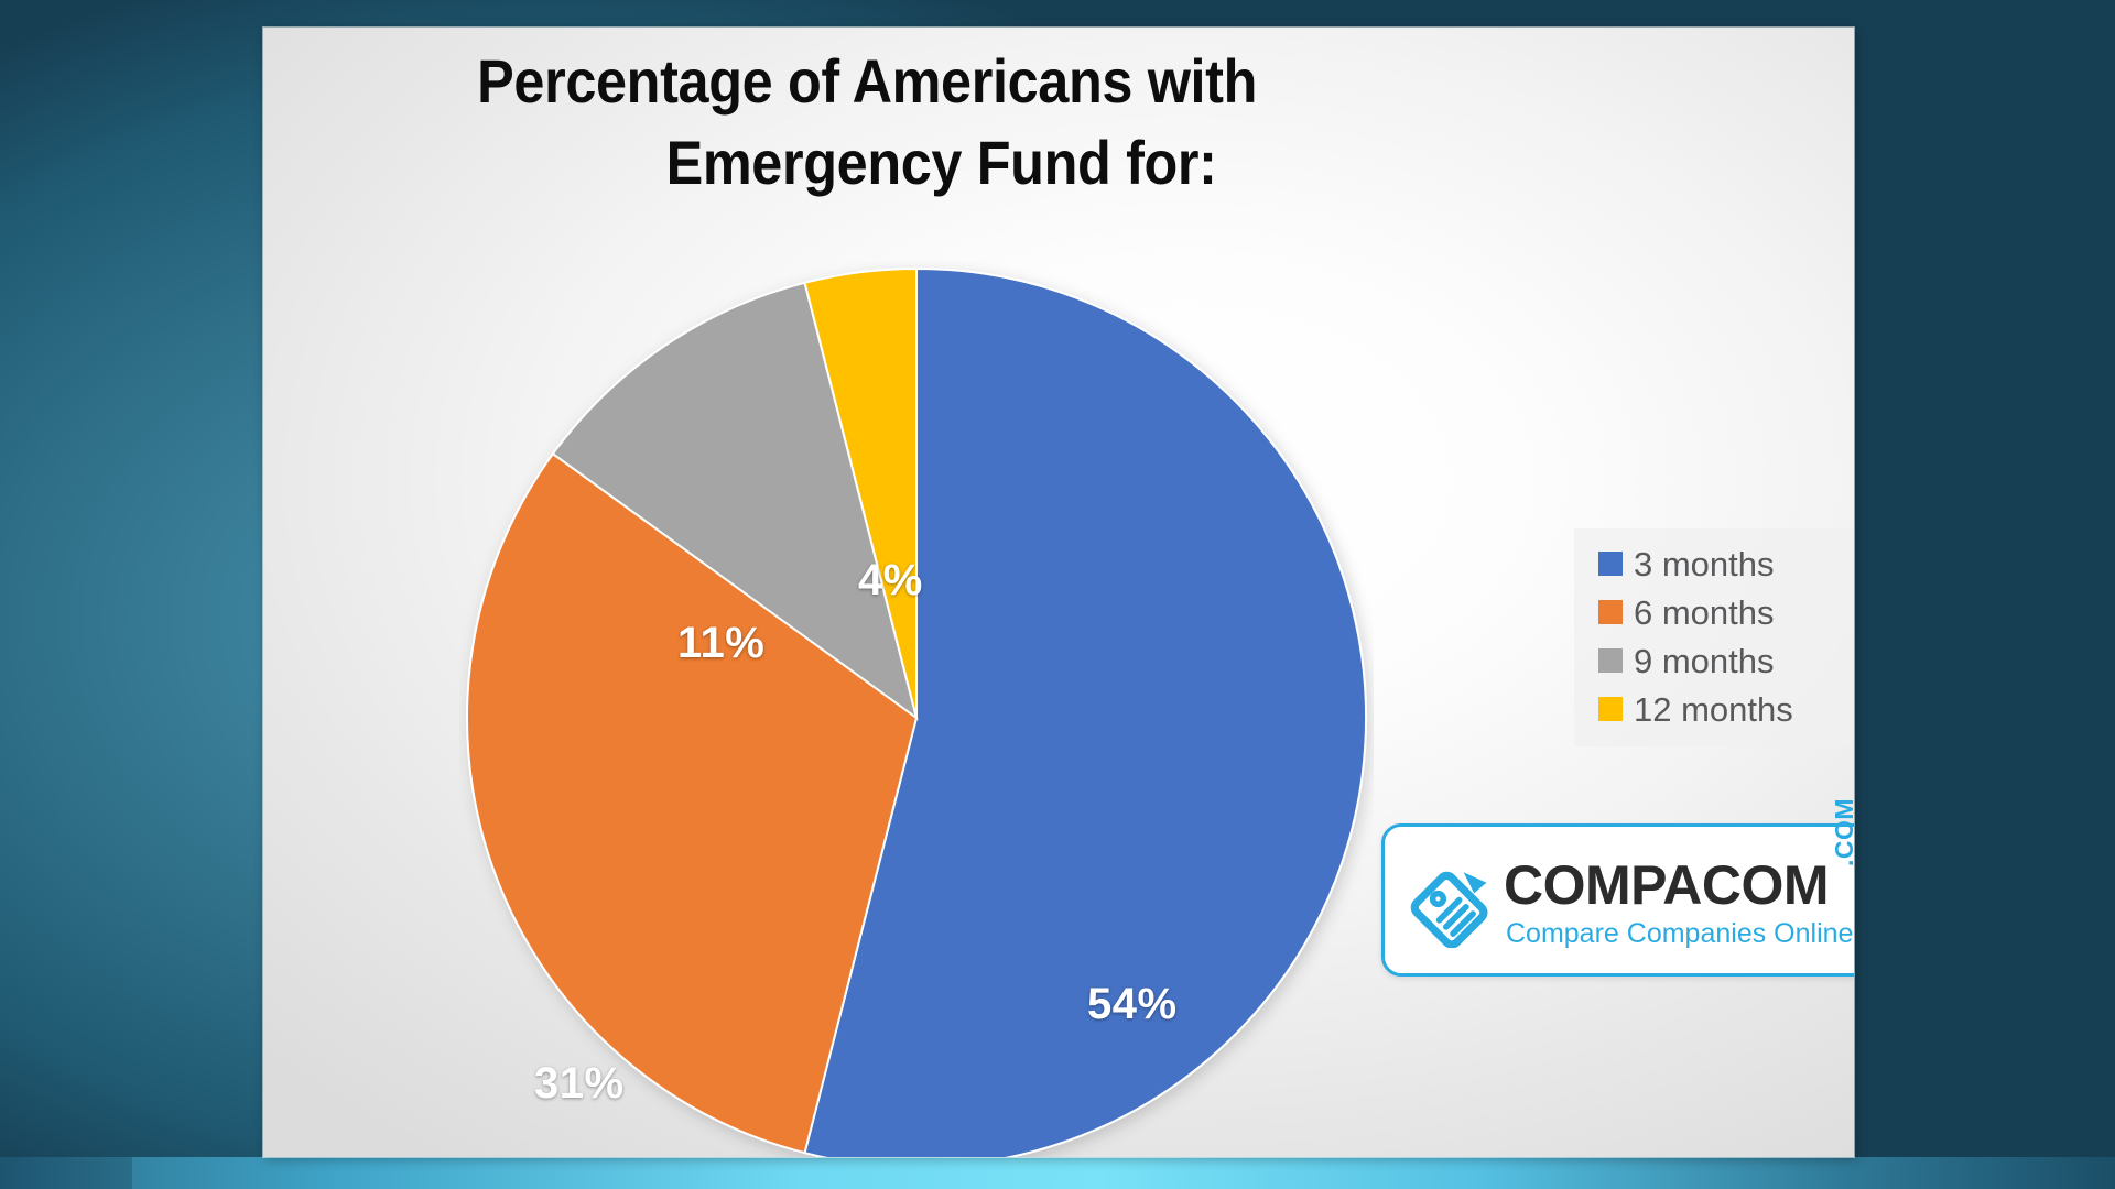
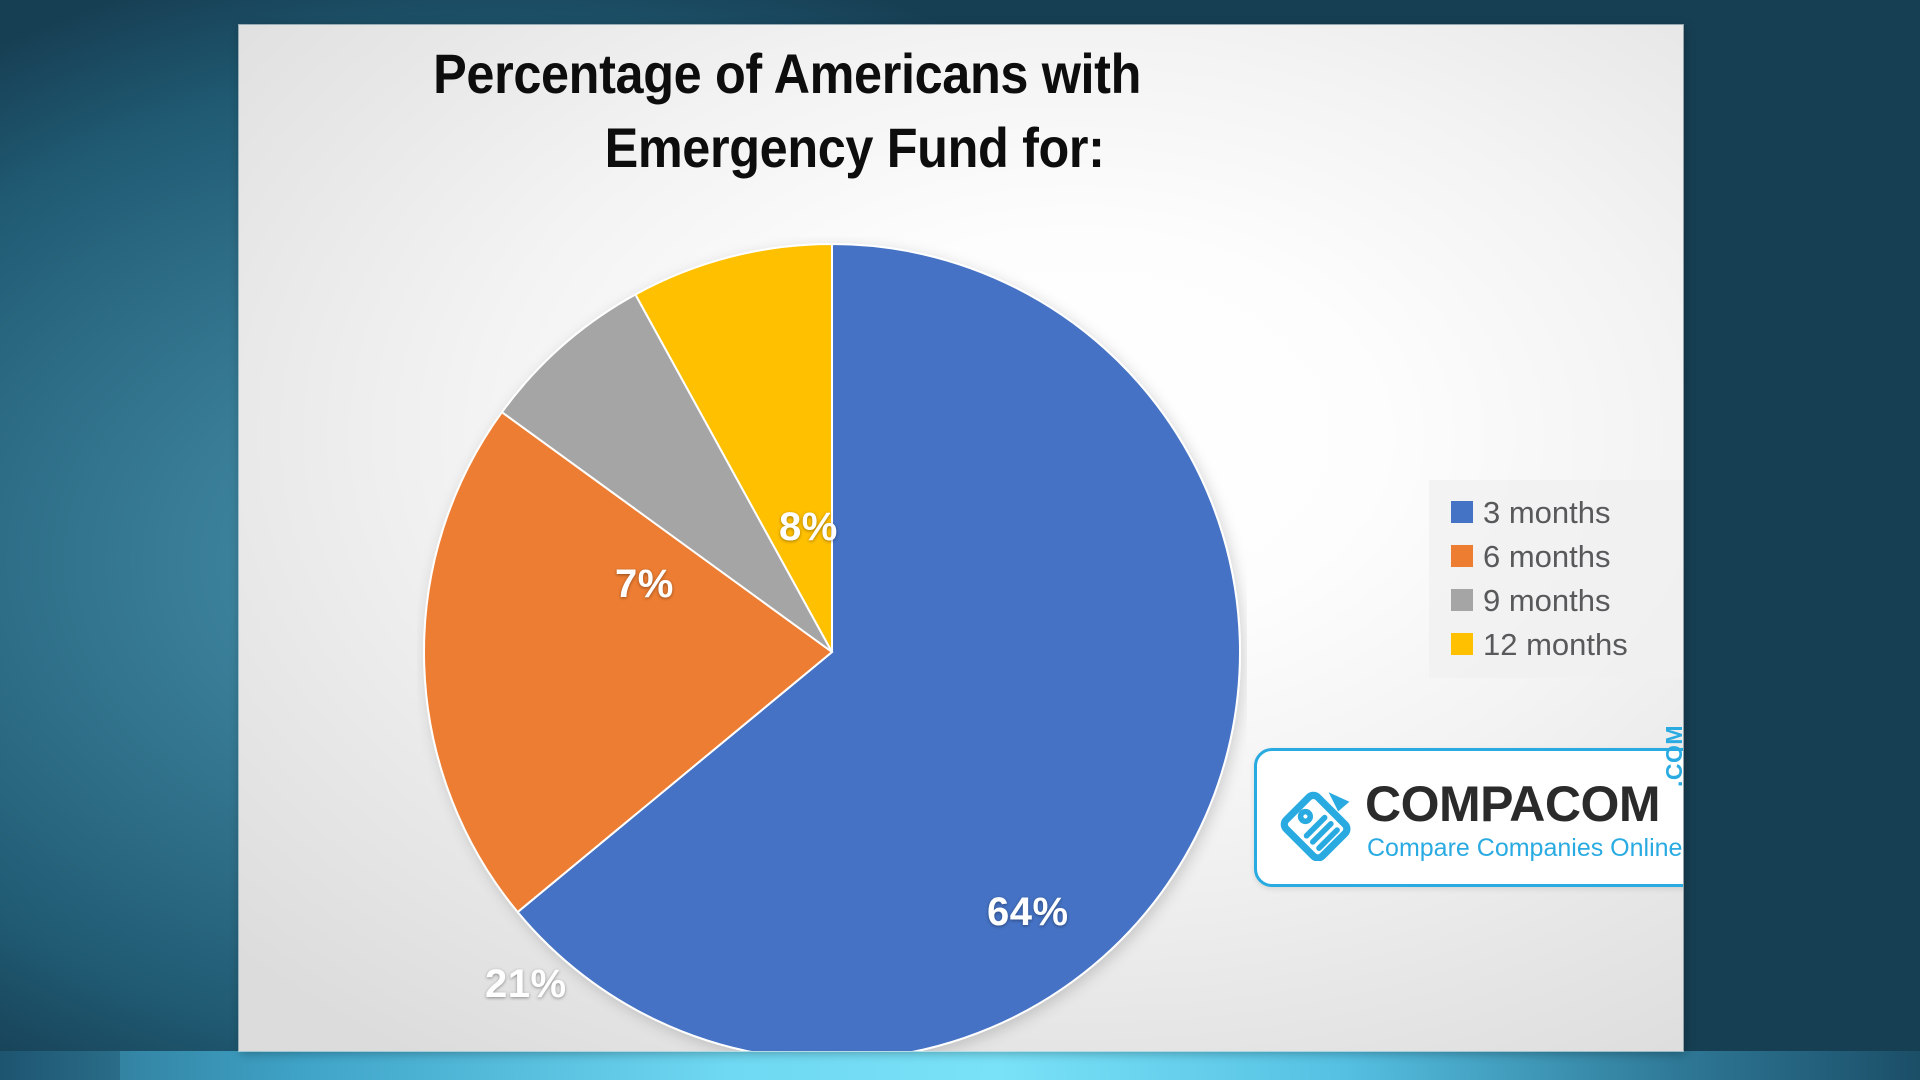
3 months: 54% -> 64%
6 months: 31% -> 21%
9 months: 11% -> 7%
12 months: 4% -> 8%
